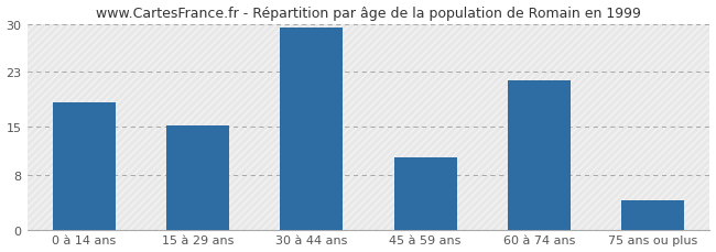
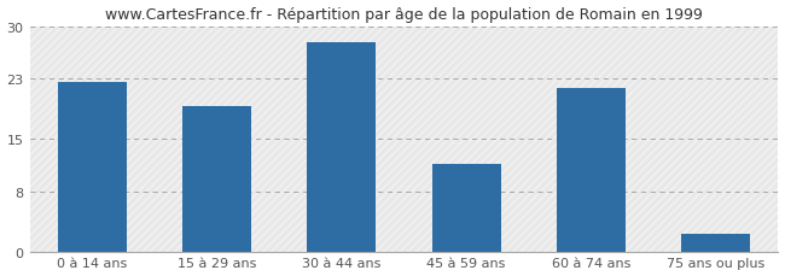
0 à 14 ans: 18.5 -> 22.6
15 à 29 ans: 15.1 -> 19.4
30 à 44 ans: 29.4 -> 27.8
45 à 59 ans: 10.5 -> 11.6
75 ans ou plus: 4.3 -> 2.4
